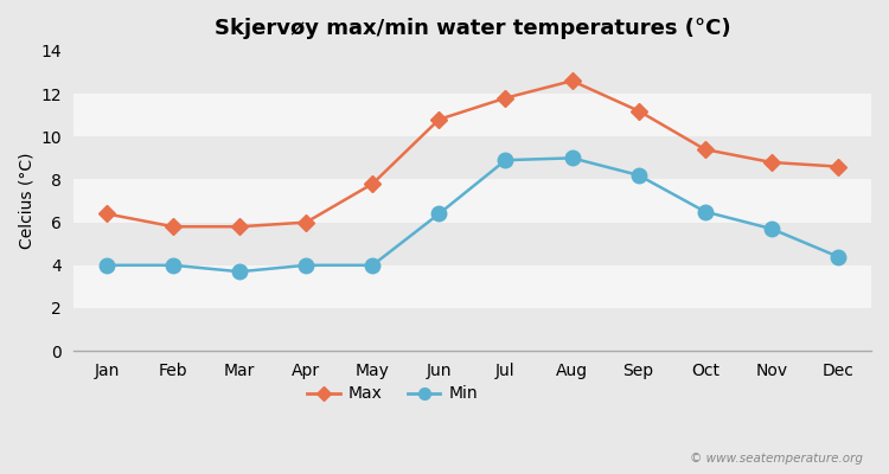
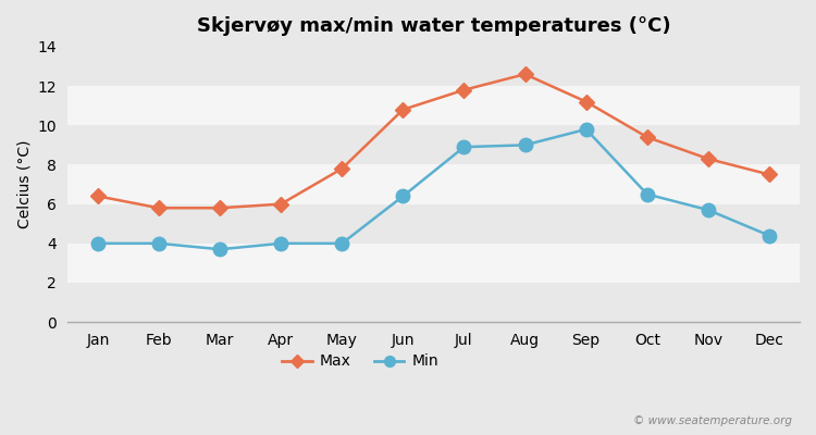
Min/Sep: 8.2 -> 9.8
Max/Nov: 8.8 -> 8.3
Max/Dec: 8.6 -> 7.5
